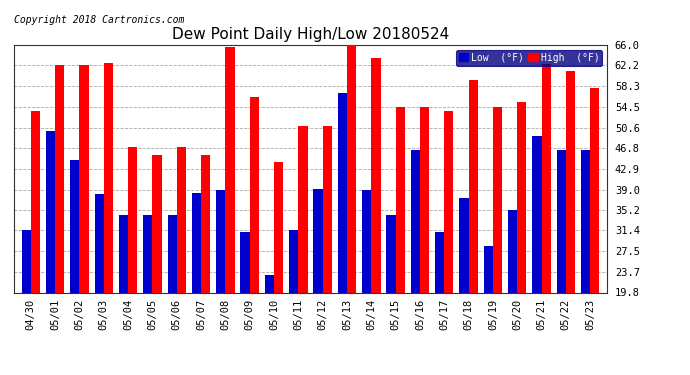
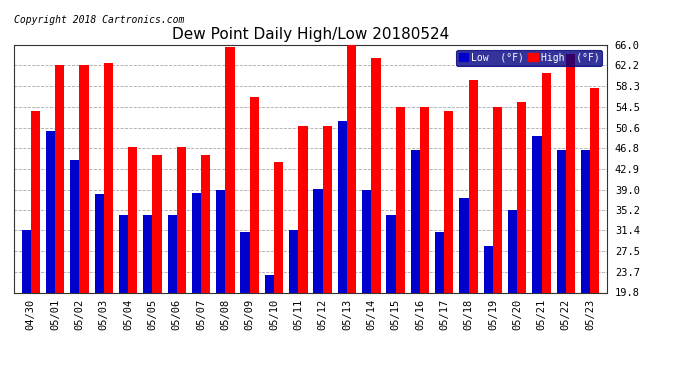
Low (°F)/05/13: 57.0 -> 51.8
High (°F)/05/21: 62.4 -> 60.8
High (°F)/05/22: 61.2 -> 64.4
